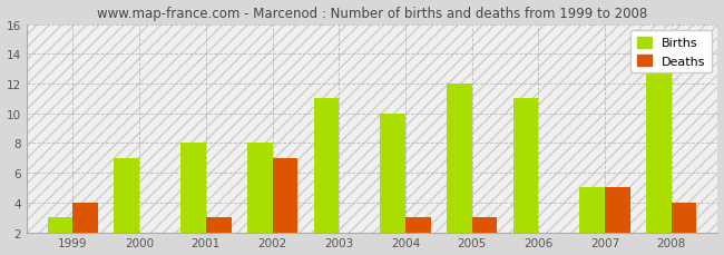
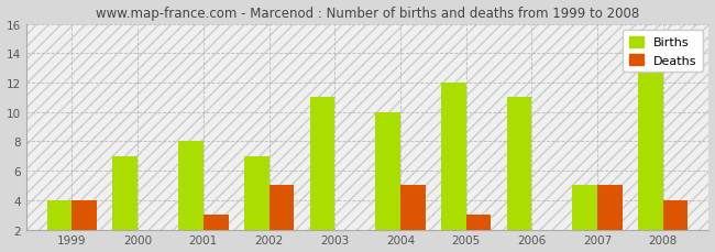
Births/1999: 3 -> 4
Births/2002: 8 -> 7
Deaths/2002: 7 -> 5
Deaths/2004: 3 -> 5
